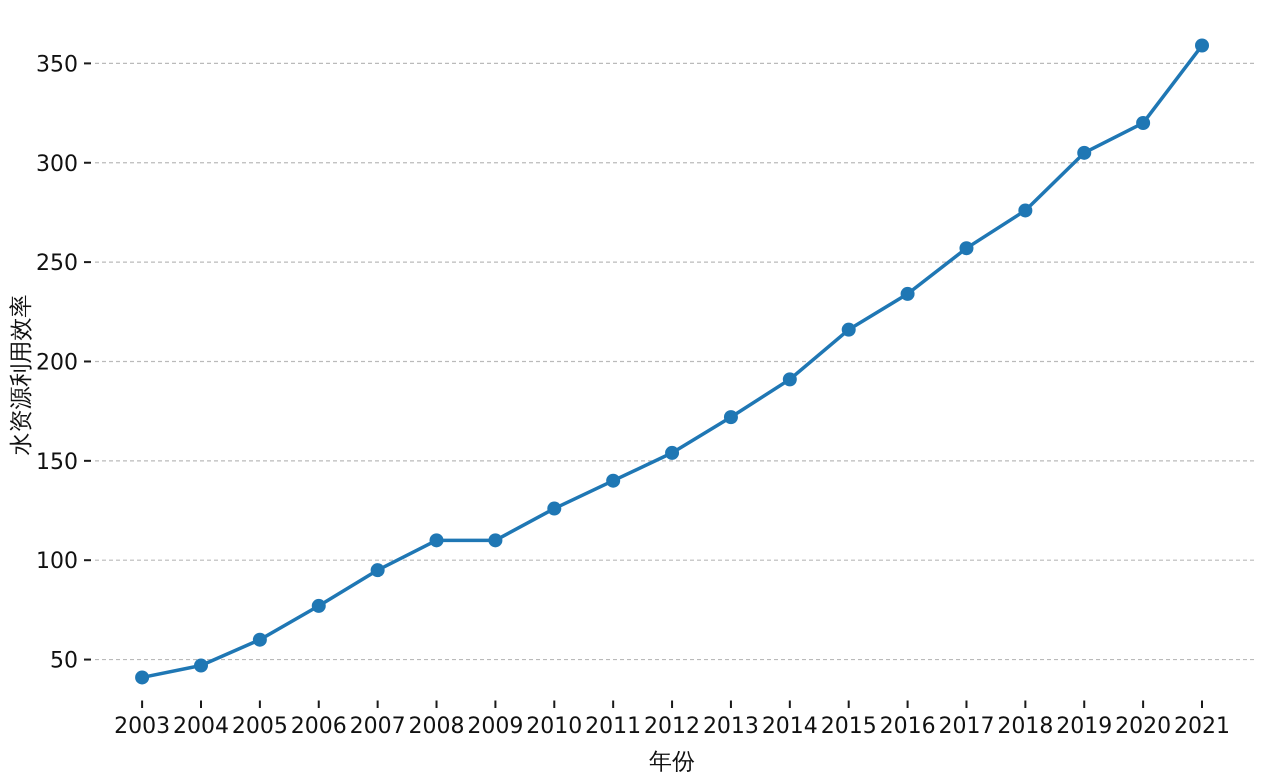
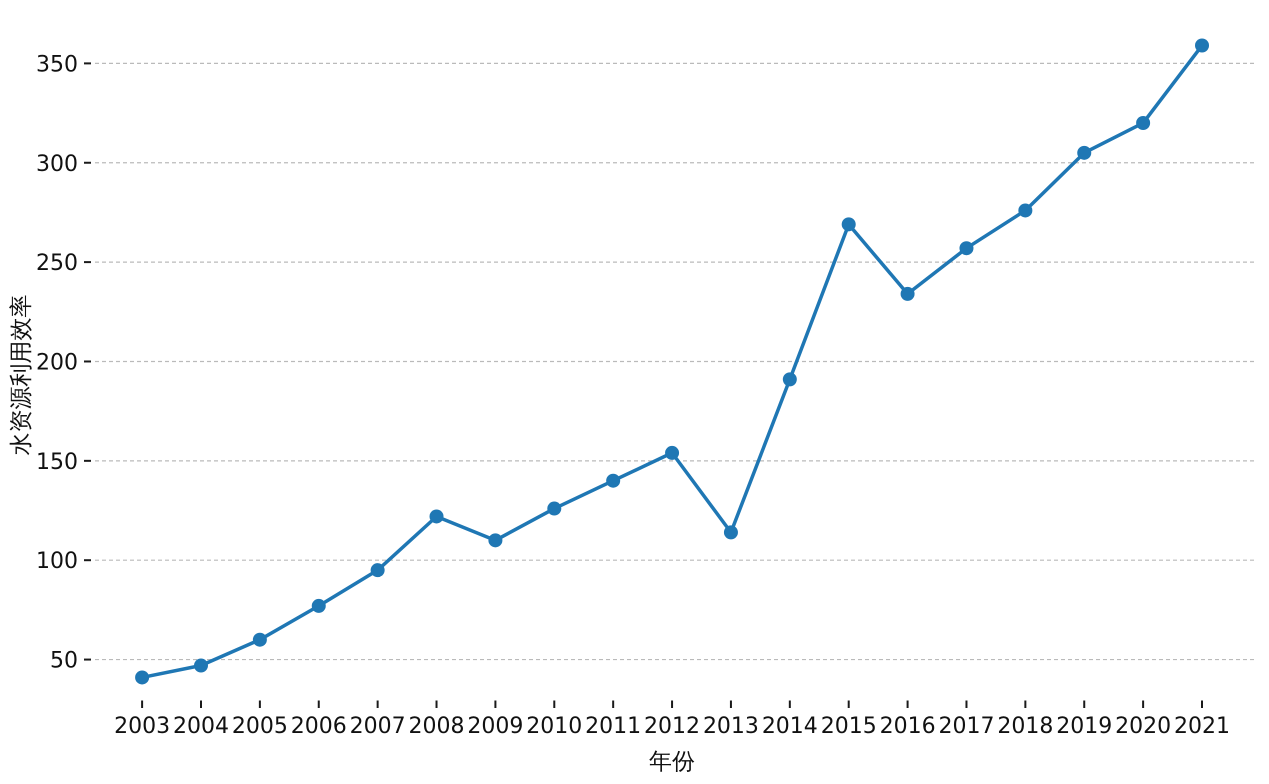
2008: 110 -> 122
2013: 172 -> 114
2015: 216 -> 269
